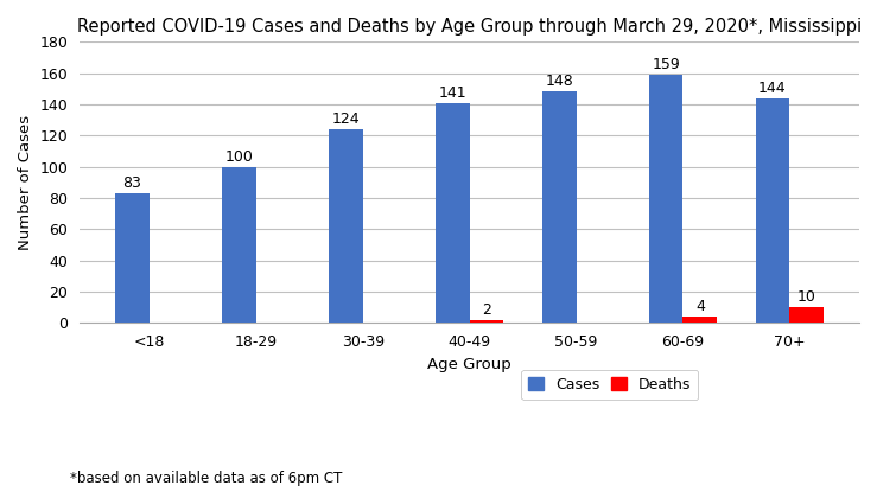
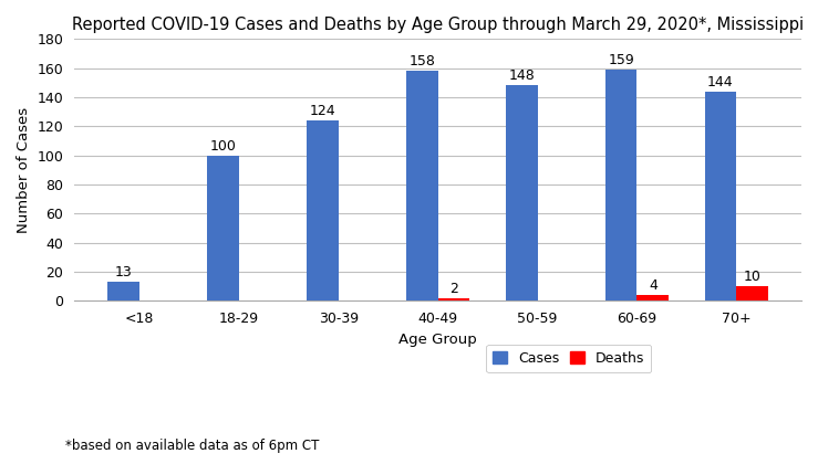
Cases/<18: 83 -> 13
Cases/40-49: 141 -> 158
